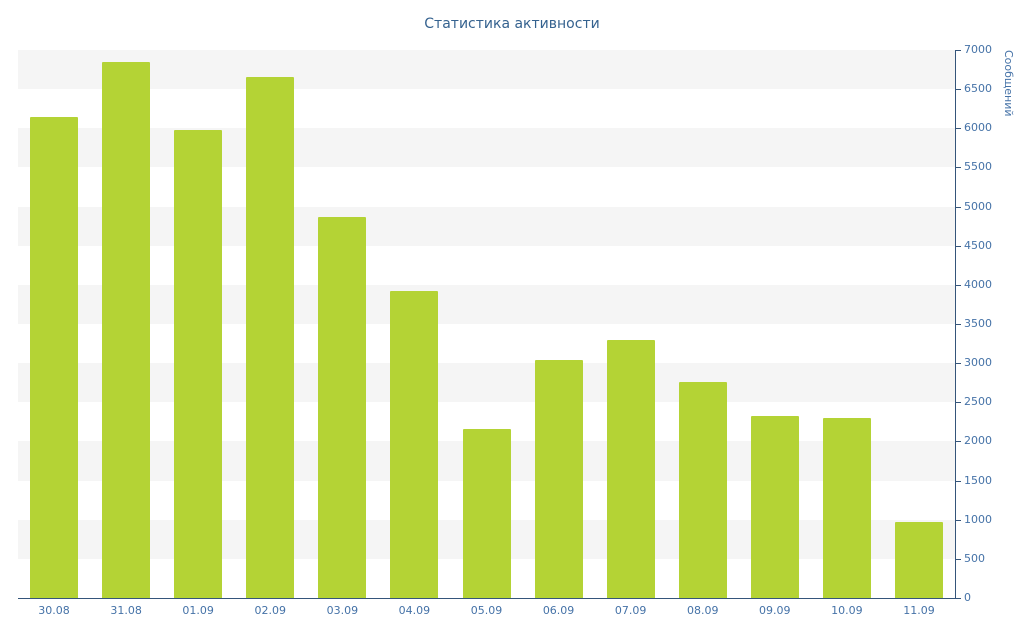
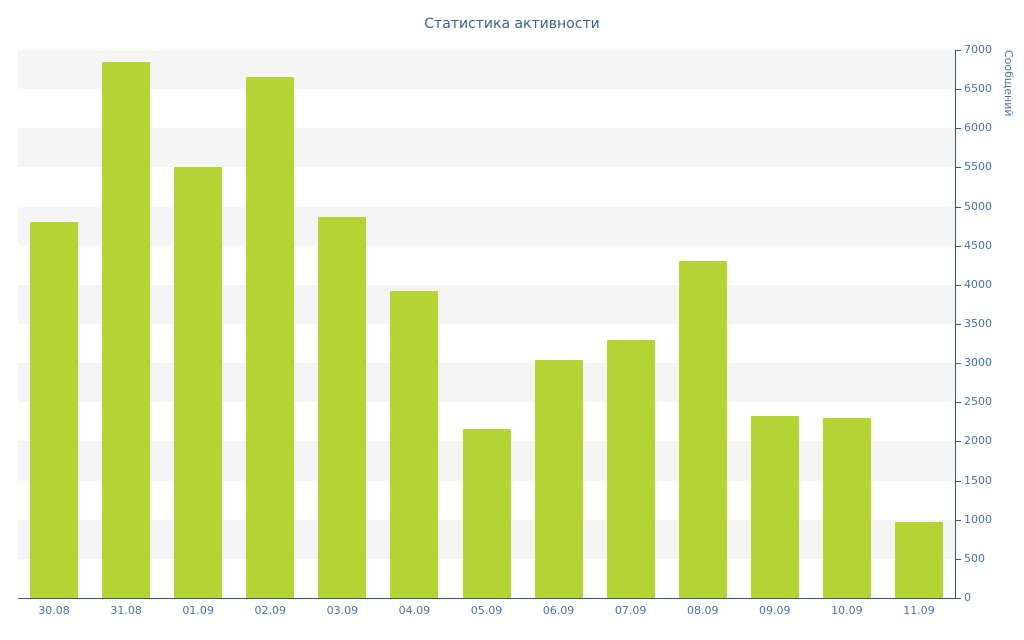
30.08: 6200 -> 4800
01.09: 6000 -> 5500
08.09: 2800 -> 4300
